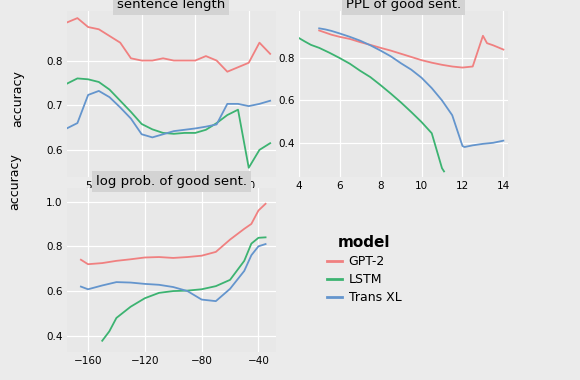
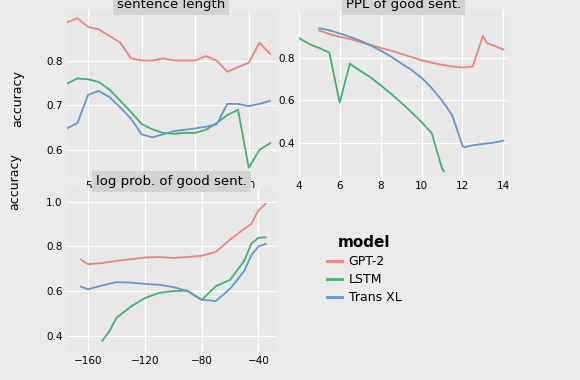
LSTM/6: 0.800 -> 0.590
log prob. of good sent./LSTM/−80: 0.608 -> 0.560
